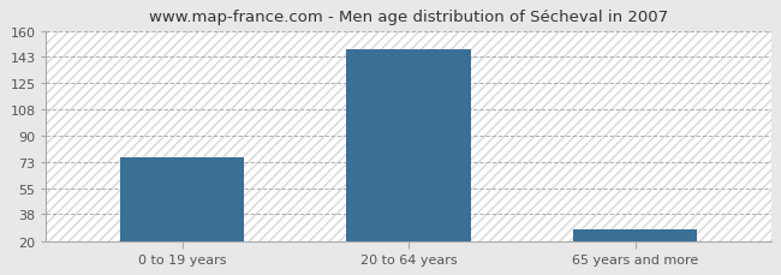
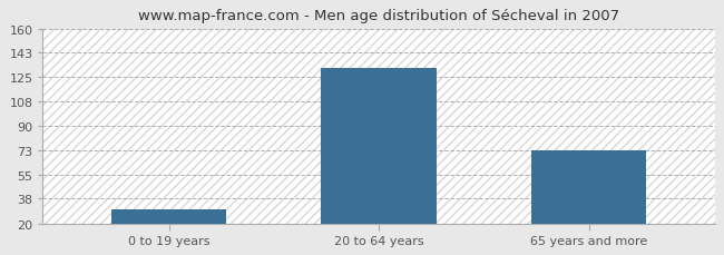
0 to 19 years: 76 -> 30
20 to 64 years: 148 -> 132
65 years and more: 28 -> 73
